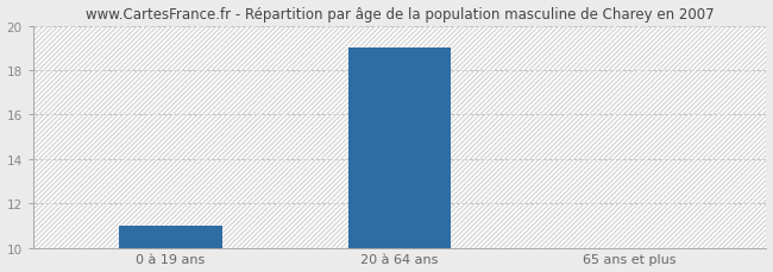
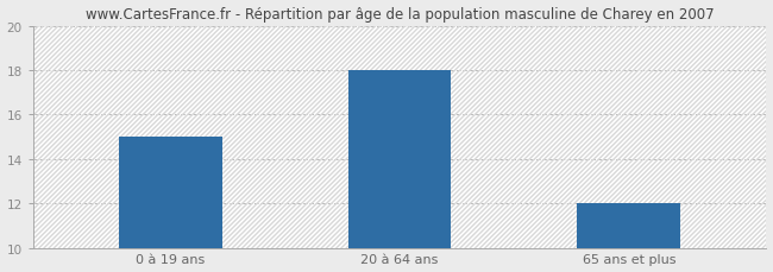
0 à 19 ans: 11 -> 15
20 à 64 ans: 19 -> 18
65 ans et plus: 10 -> 12
